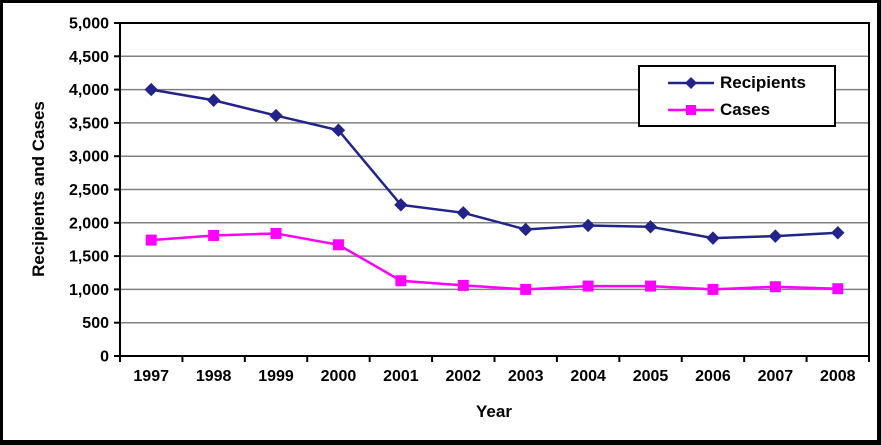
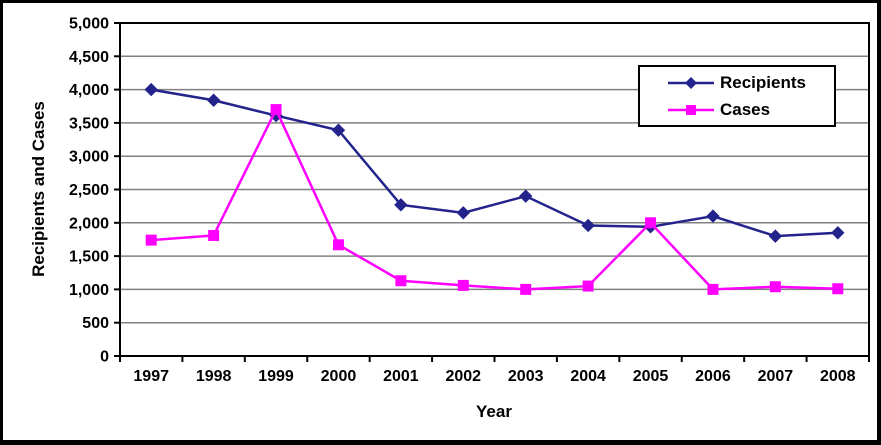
Cases/1999: 1800 -> 3700
Recipients/2003: 1900 -> 2400
Cases/2005: 1000 -> 2000
Recipients/2006: 1800 -> 2100
